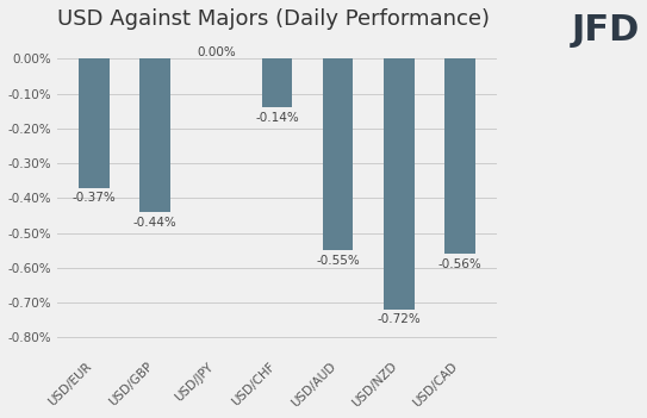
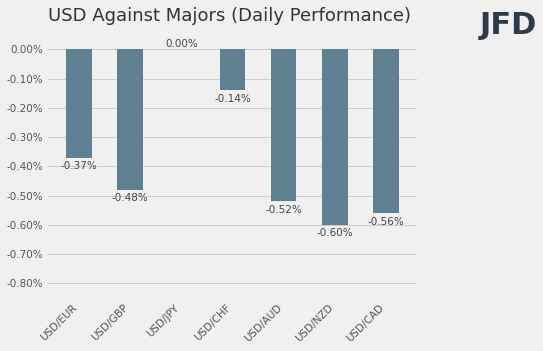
USD/GBP: -0.44% -> -0.48%
USD/AUD: -0.55% -> -0.52%
USD/NZD: -0.72% -> -0.60%
